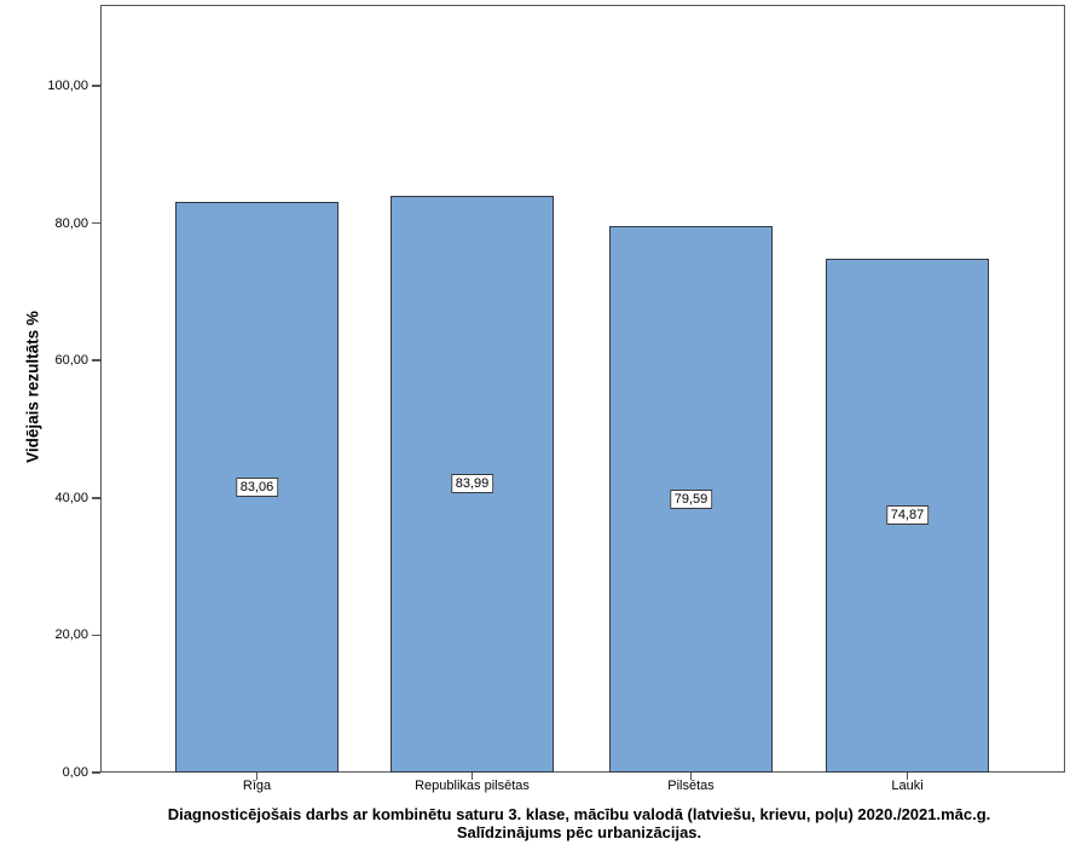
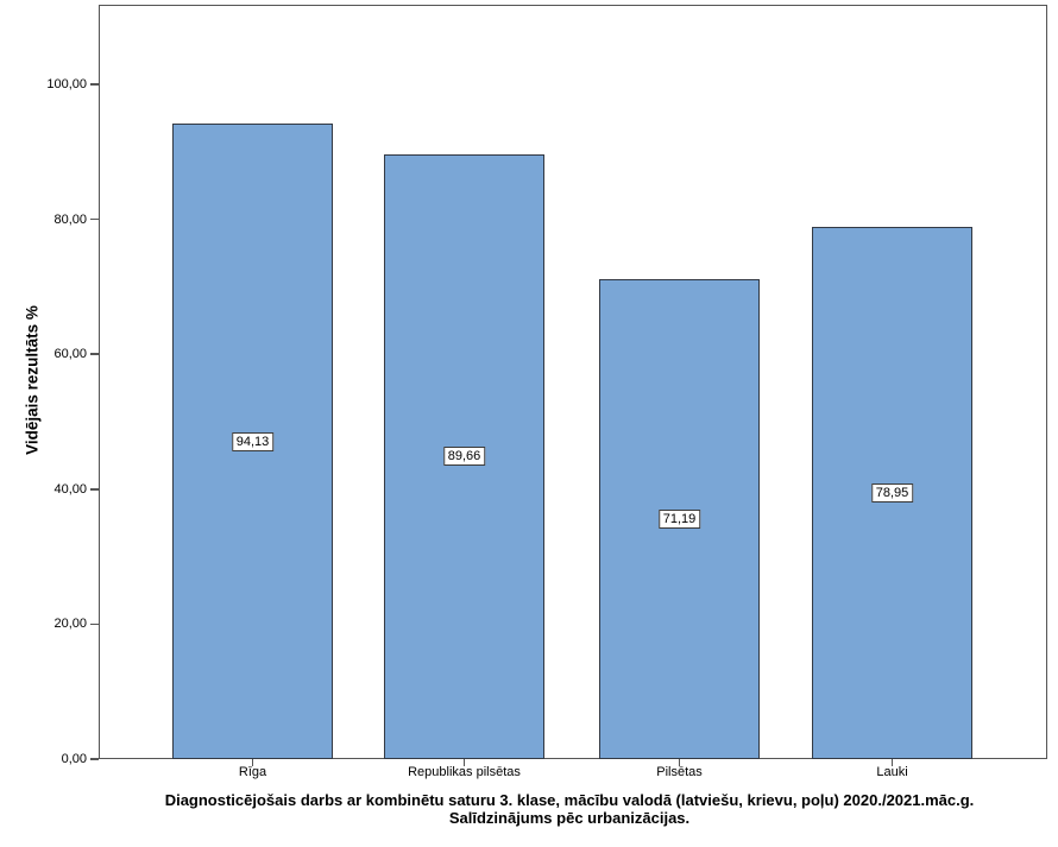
Rīga: 83,06 -> 94,13
Republikas pilsētas: 83,99 -> 89,66
Pilsētas: 79,59 -> 71,19
Lauki: 74,87 -> 78,95
